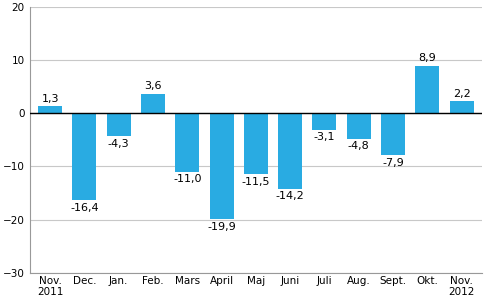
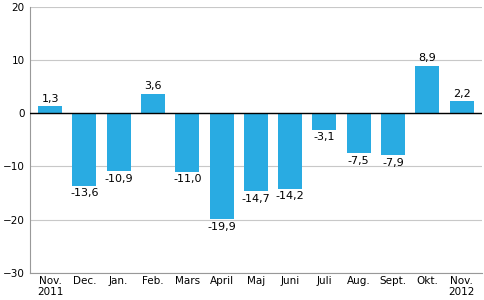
Dec.: -16,4 -> -13,6
Jan.: -4,3 -> -10,9
Maj: -11,5 -> -14,7
Aug.: -4,8 -> -7,5
